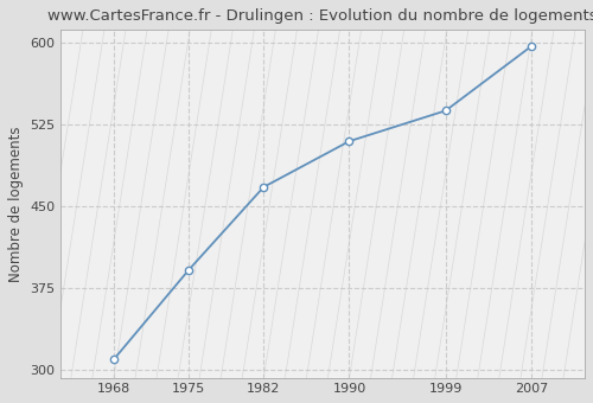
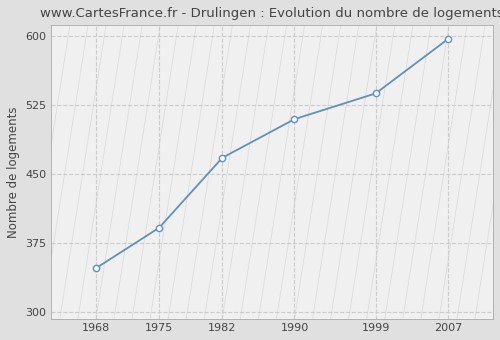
1968: 310 -> 348
